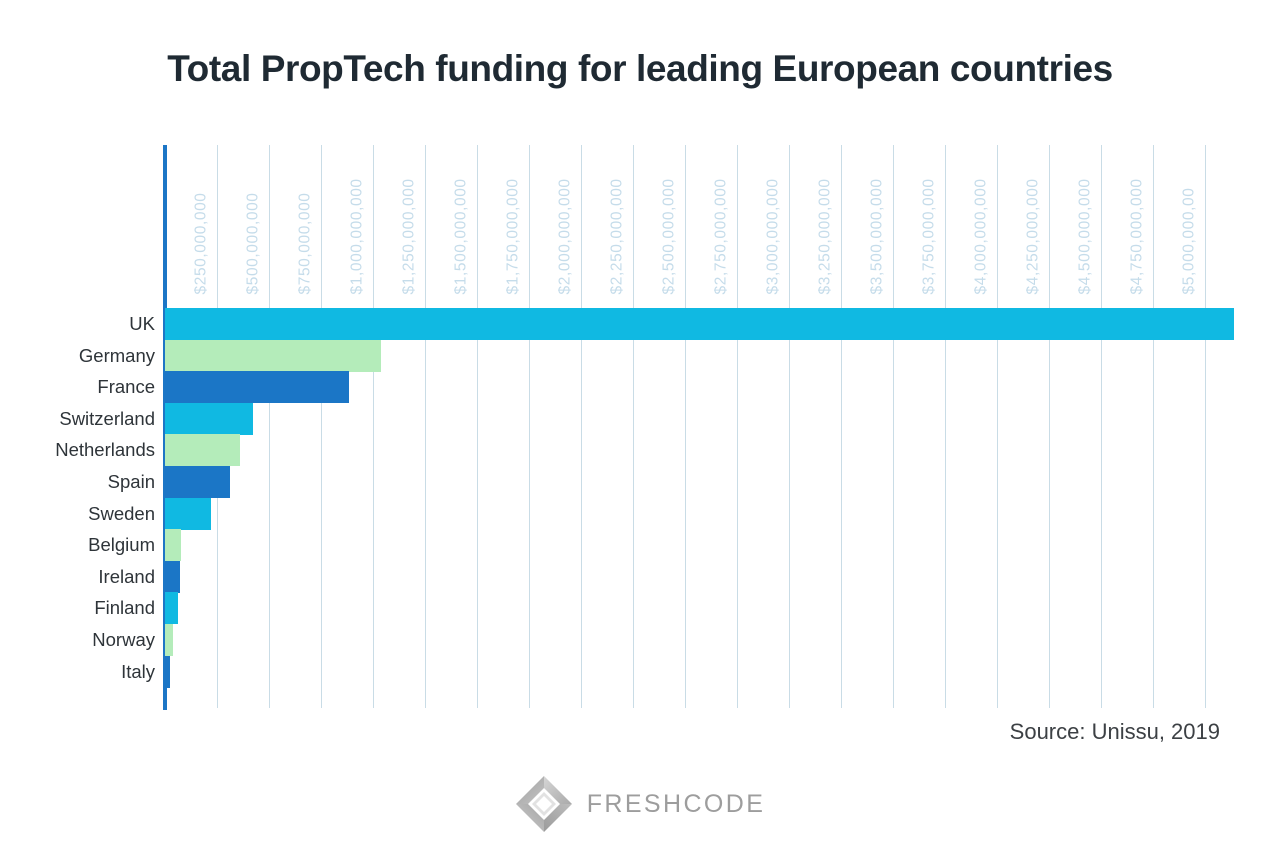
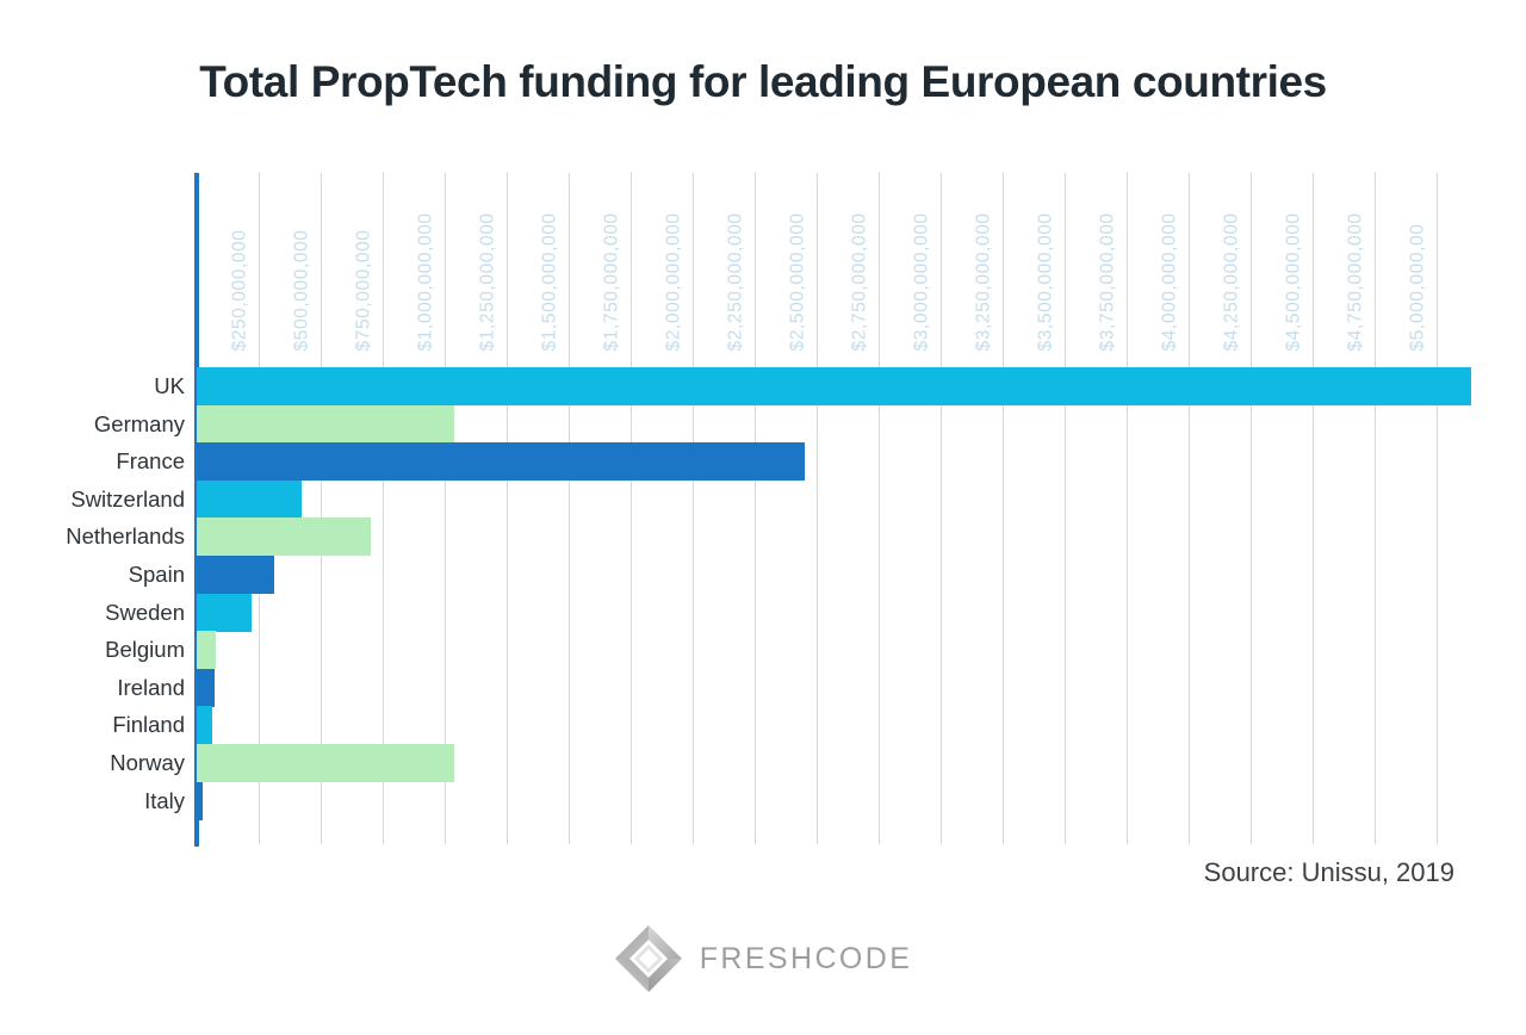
France: $880000000 -> $2450000000
Netherlands: $360000000 -> $700000000
Norway: $40000000 -> $1040000000
